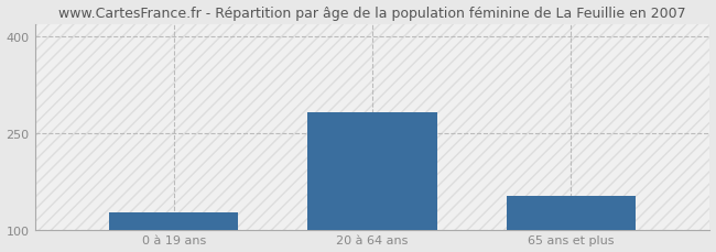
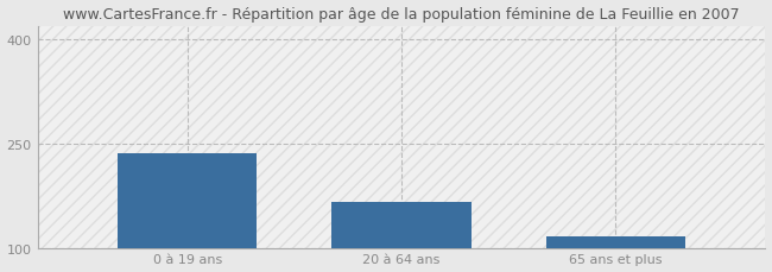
0 à 19 ans: 126 -> 236
20 à 64 ans: 283 -> 166
65 ans et plus: 152 -> 116
